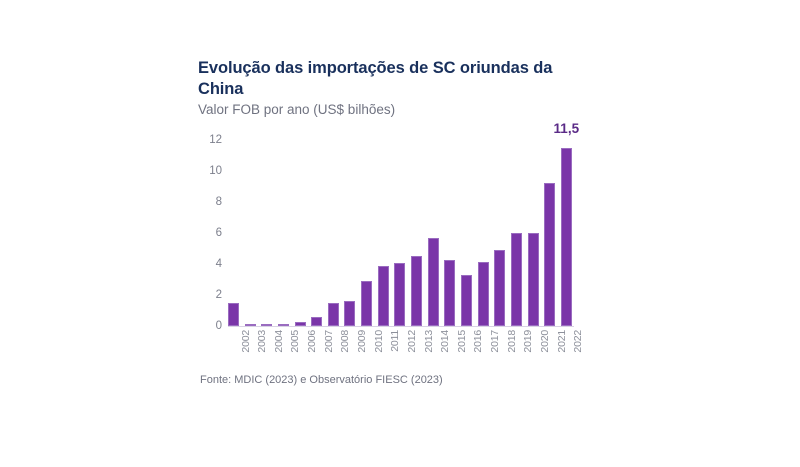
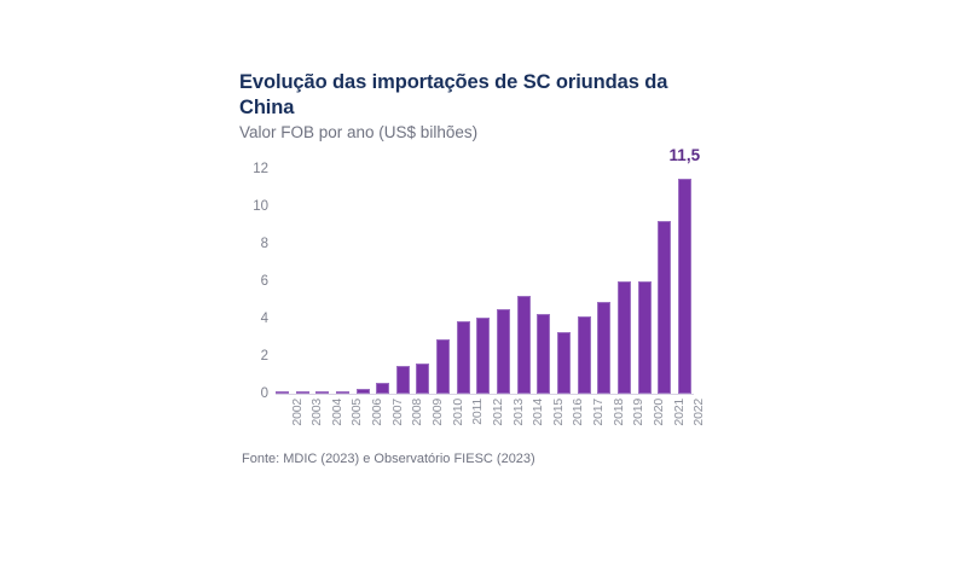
2002: 1.5 -> 0.1
2014: 5.7 -> 5.2
